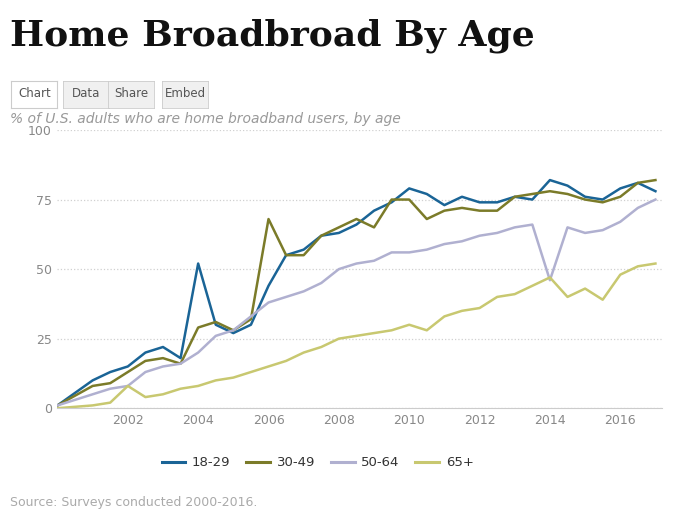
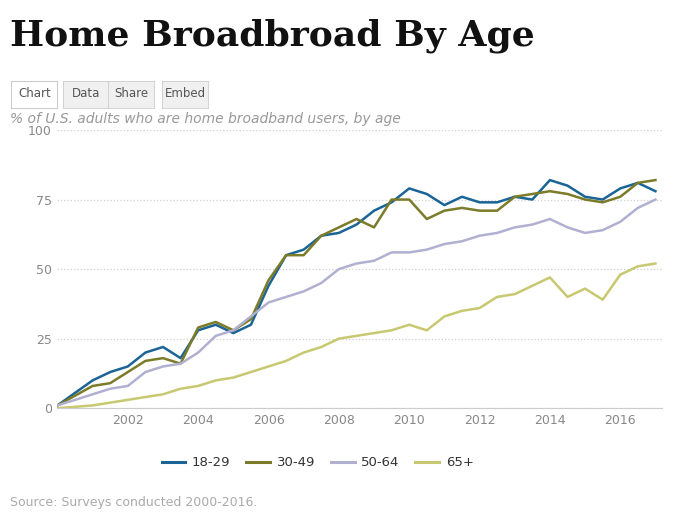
65+/2002: 8 -> 3
18-29/2004: 52 -> 28
30-49/2006: 68 -> 46
50-64/2014: 46 -> 68
